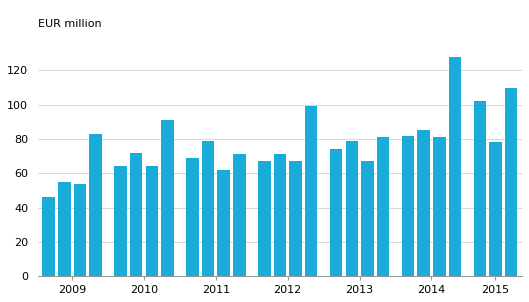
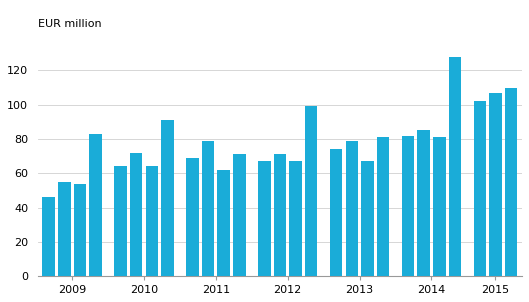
2015: 78 -> 107
